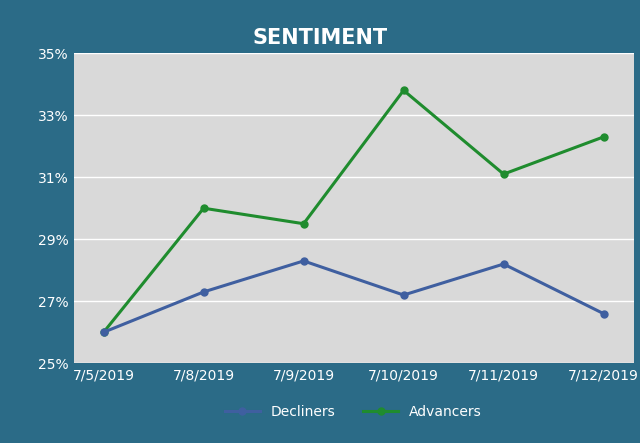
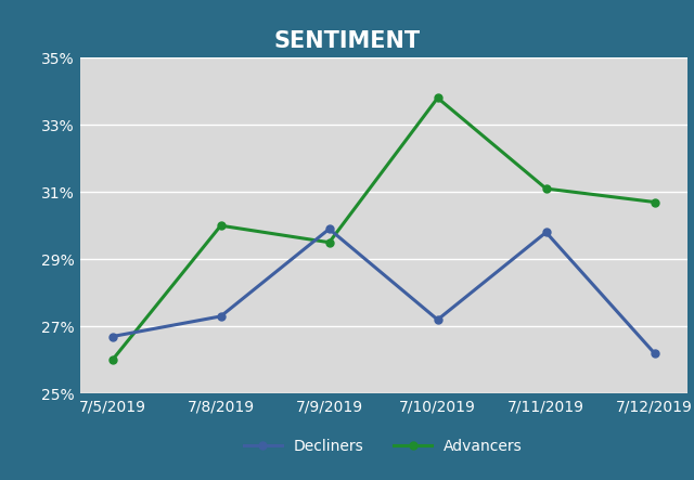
Decliners/7/5/2019: 26.0% -> 26.7%
Decliners/7/9/2019: 28.3% -> 29.9%
Decliners/7/11/2019: 28.2% -> 29.8%
Decliners/7/12/2019: 26.6% -> 26.2%
Advancers/7/12/2019: 32.3% -> 30.7%
